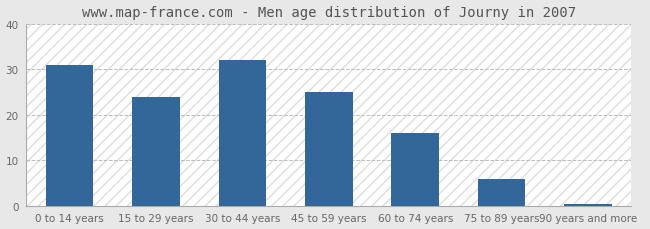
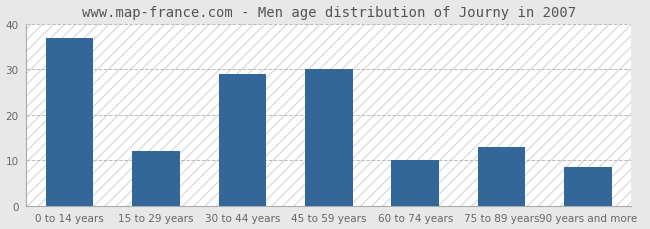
0 to 14 years: 31.0 -> 37.0
15 to 29 years: 24.0 -> 12.0
30 to 44 years: 32.0 -> 29.0
45 to 59 years: 25.0 -> 30.0
60 to 74 years: 16.0 -> 10.0
75 to 89 years: 6.0 -> 13.0
90 years and more: 0.4 -> 8.5
